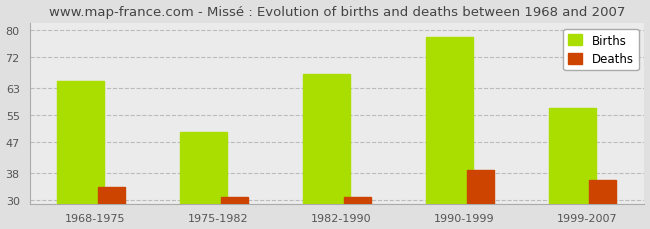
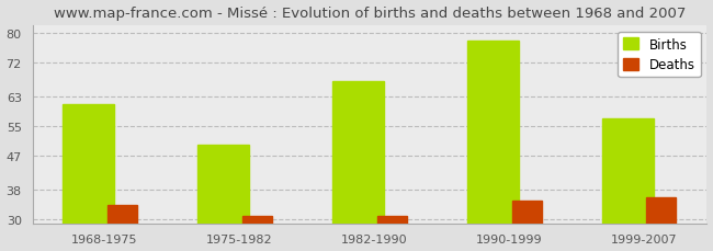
Births/1968-1975: 65 -> 61
Deaths/1990-1999: 39 -> 35
